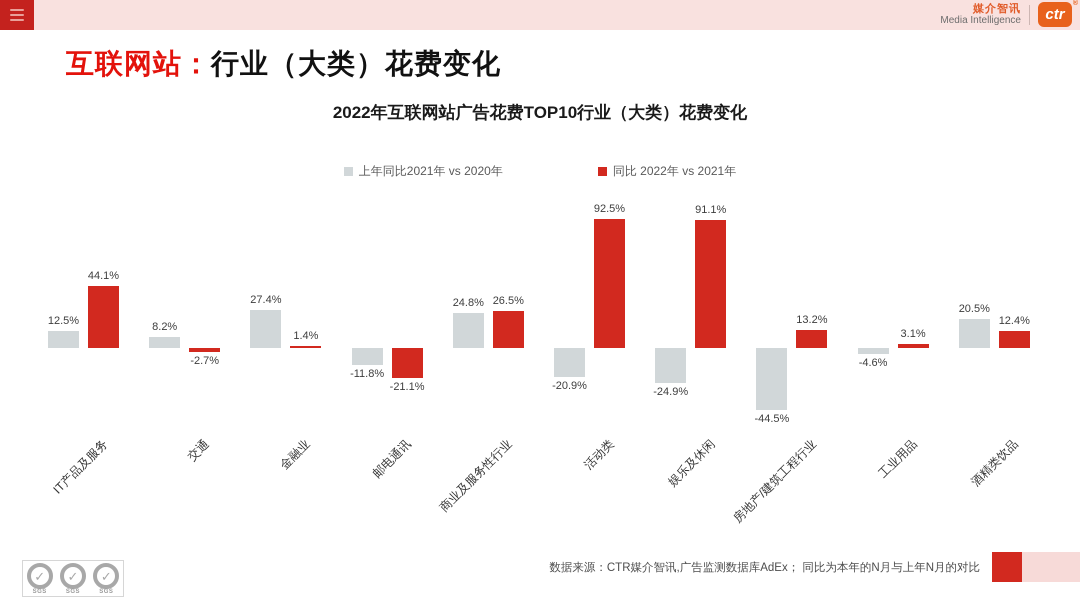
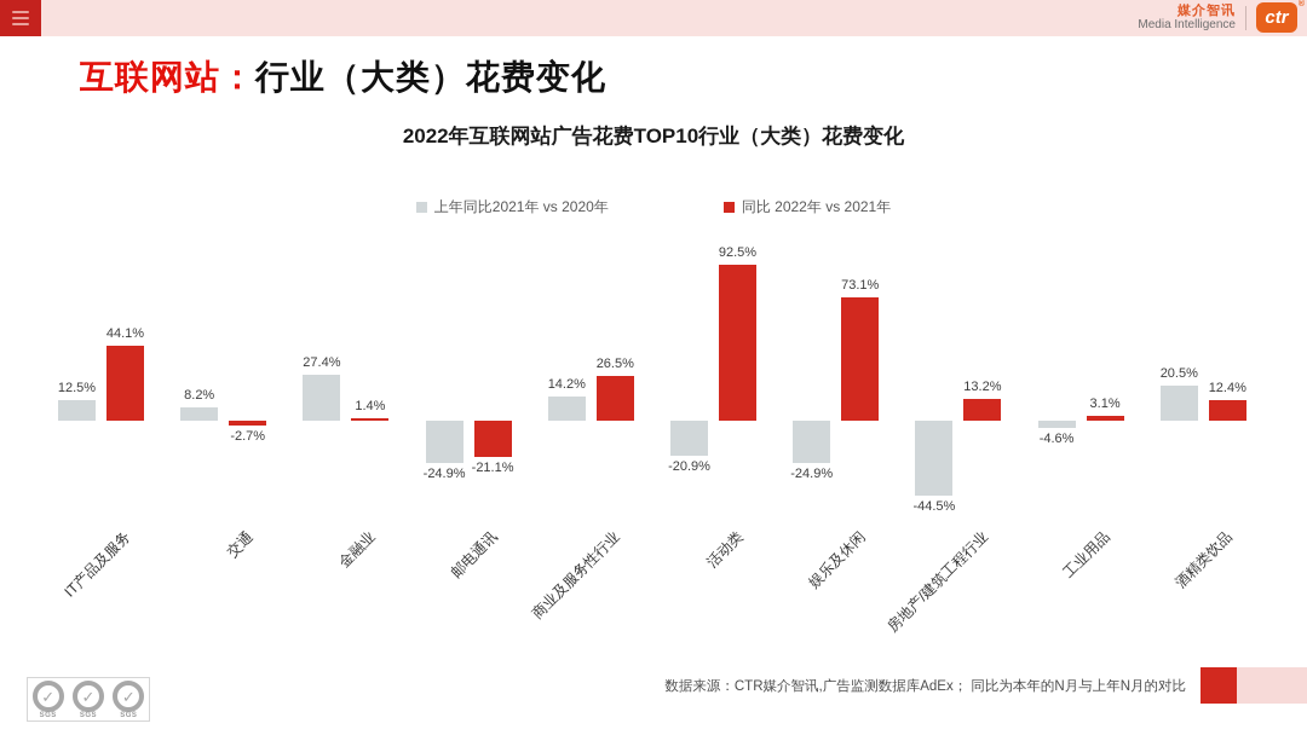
上年同比2021年 vs 2020年/邮电通讯: -11.8% -> -24.9%
上年同比2021年 vs 2020年/商业及服务性行业: 24.8% -> 14.2%
同比 2022年 vs 2021年/娱乐及休闲: 91.1% -> 73.1%
